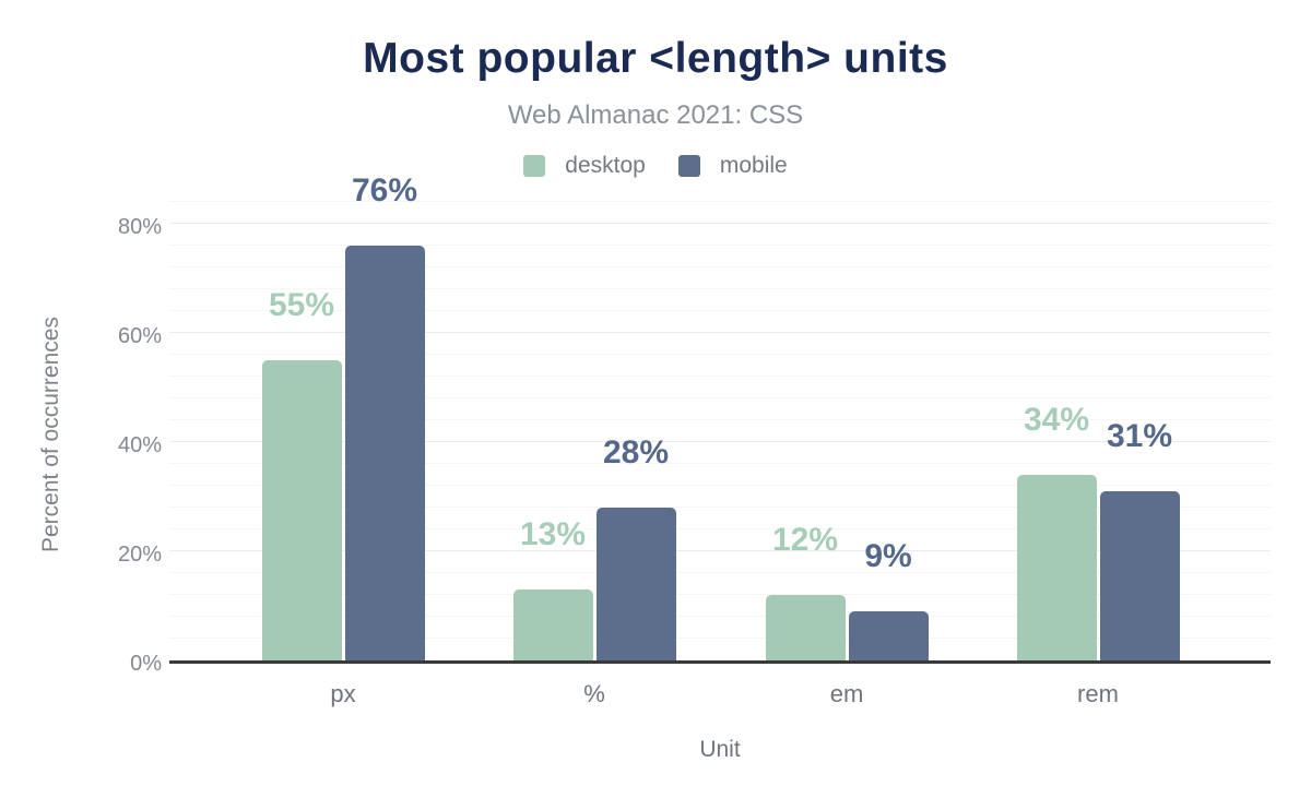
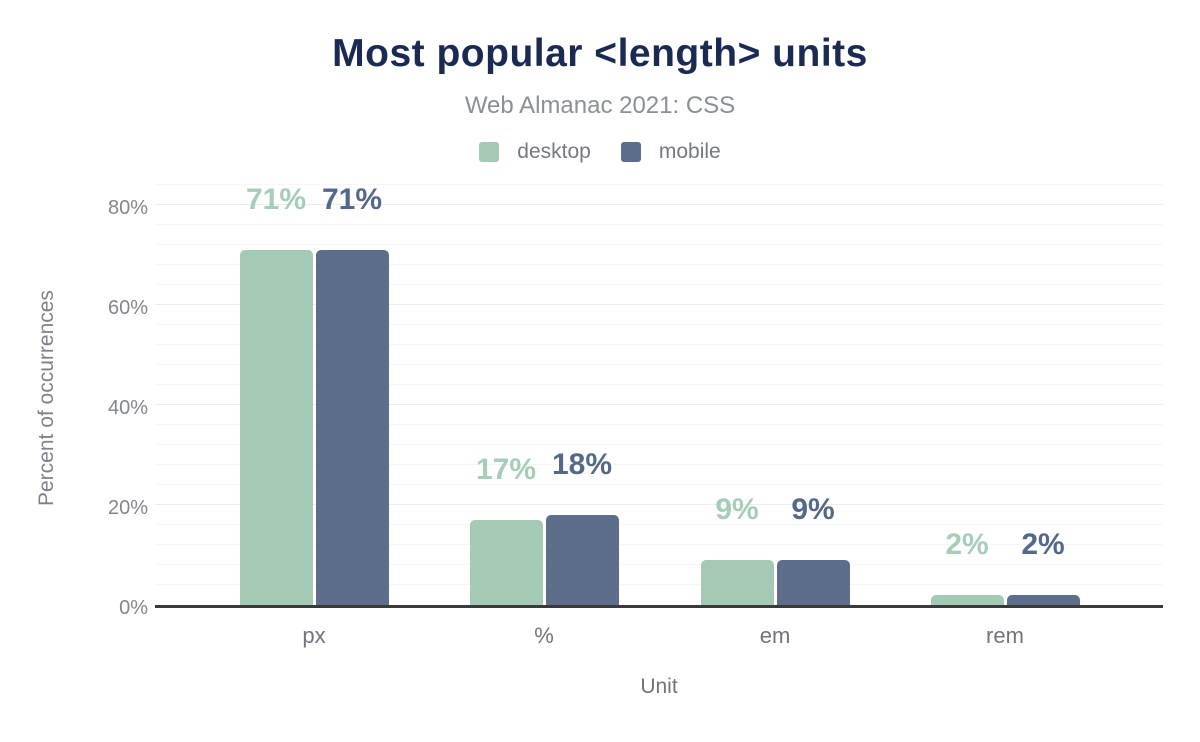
desktop/px: 55% -> 71%
mobile/px: 76% -> 71%
desktop/%: 13% -> 17%
mobile/%: 28% -> 18%
desktop/em: 12% -> 9%
desktop/rem: 34% -> 2%
mobile/rem: 31% -> 2%
